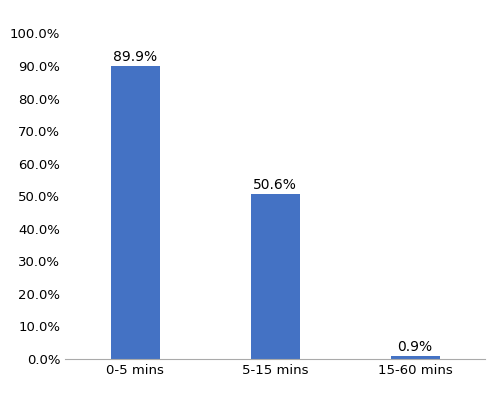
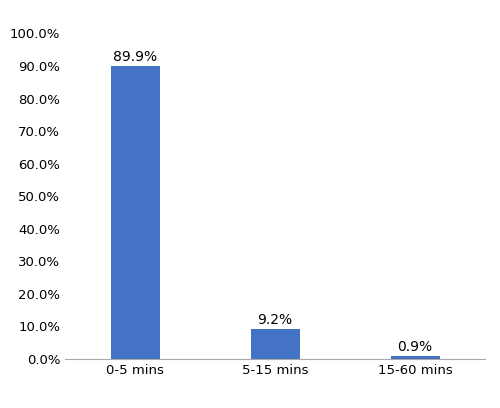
5-15 mins: 50.6% -> 9.2%
